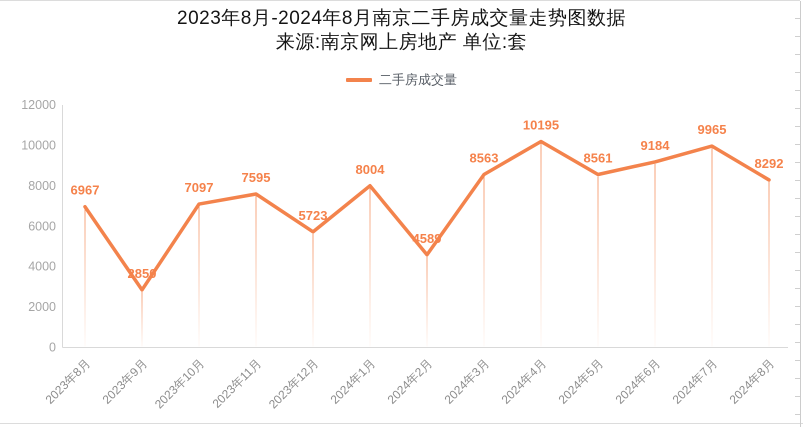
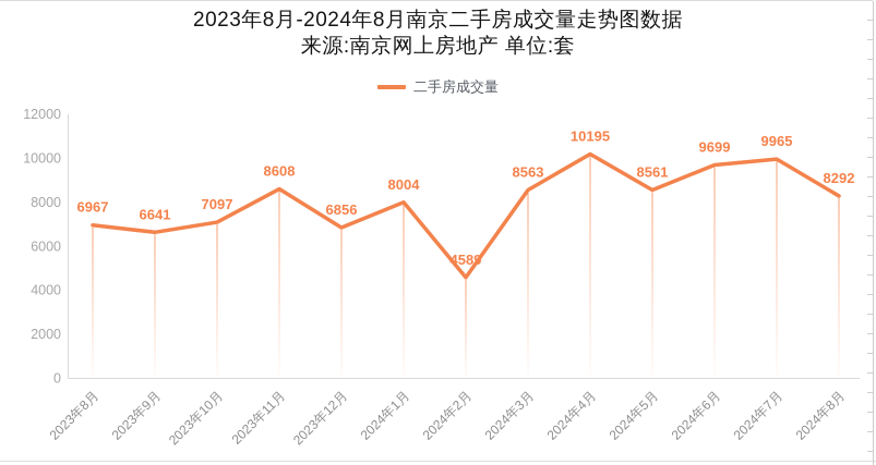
2023年9月: 2850 -> 6641
2023年11月: 7595 -> 8608
2023年12月: 5723 -> 6856
2024年6月: 9184 -> 9699
